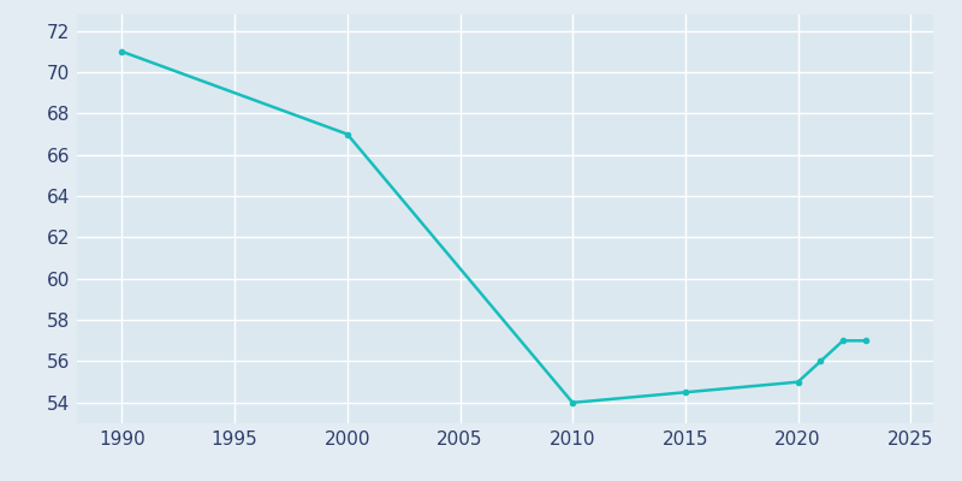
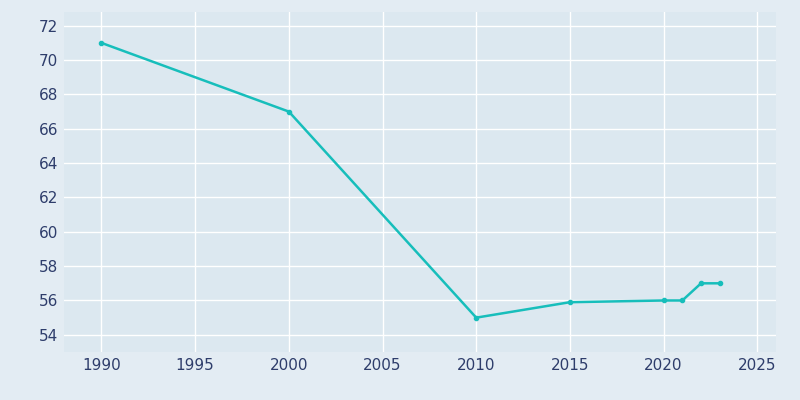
2010: 54.0 -> 55.0
2015: 54.5 -> 55.9
2020: 55.0 -> 56.0
